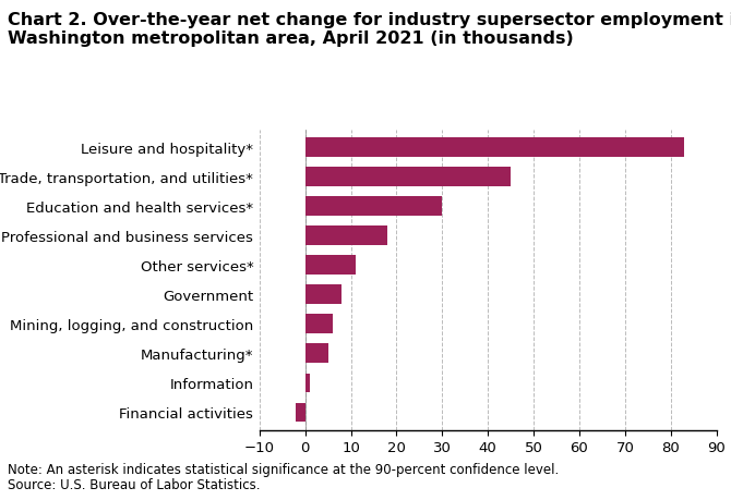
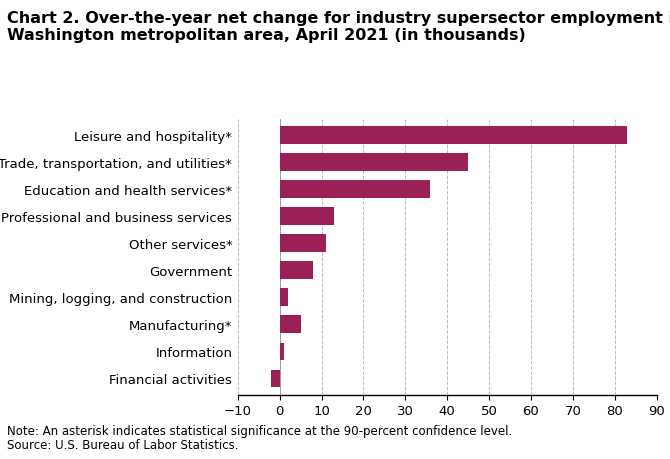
Education and health services*: 30 -> 36
Professional and business services: 18 -> 13
Mining, logging, and construction: 6 -> 2
